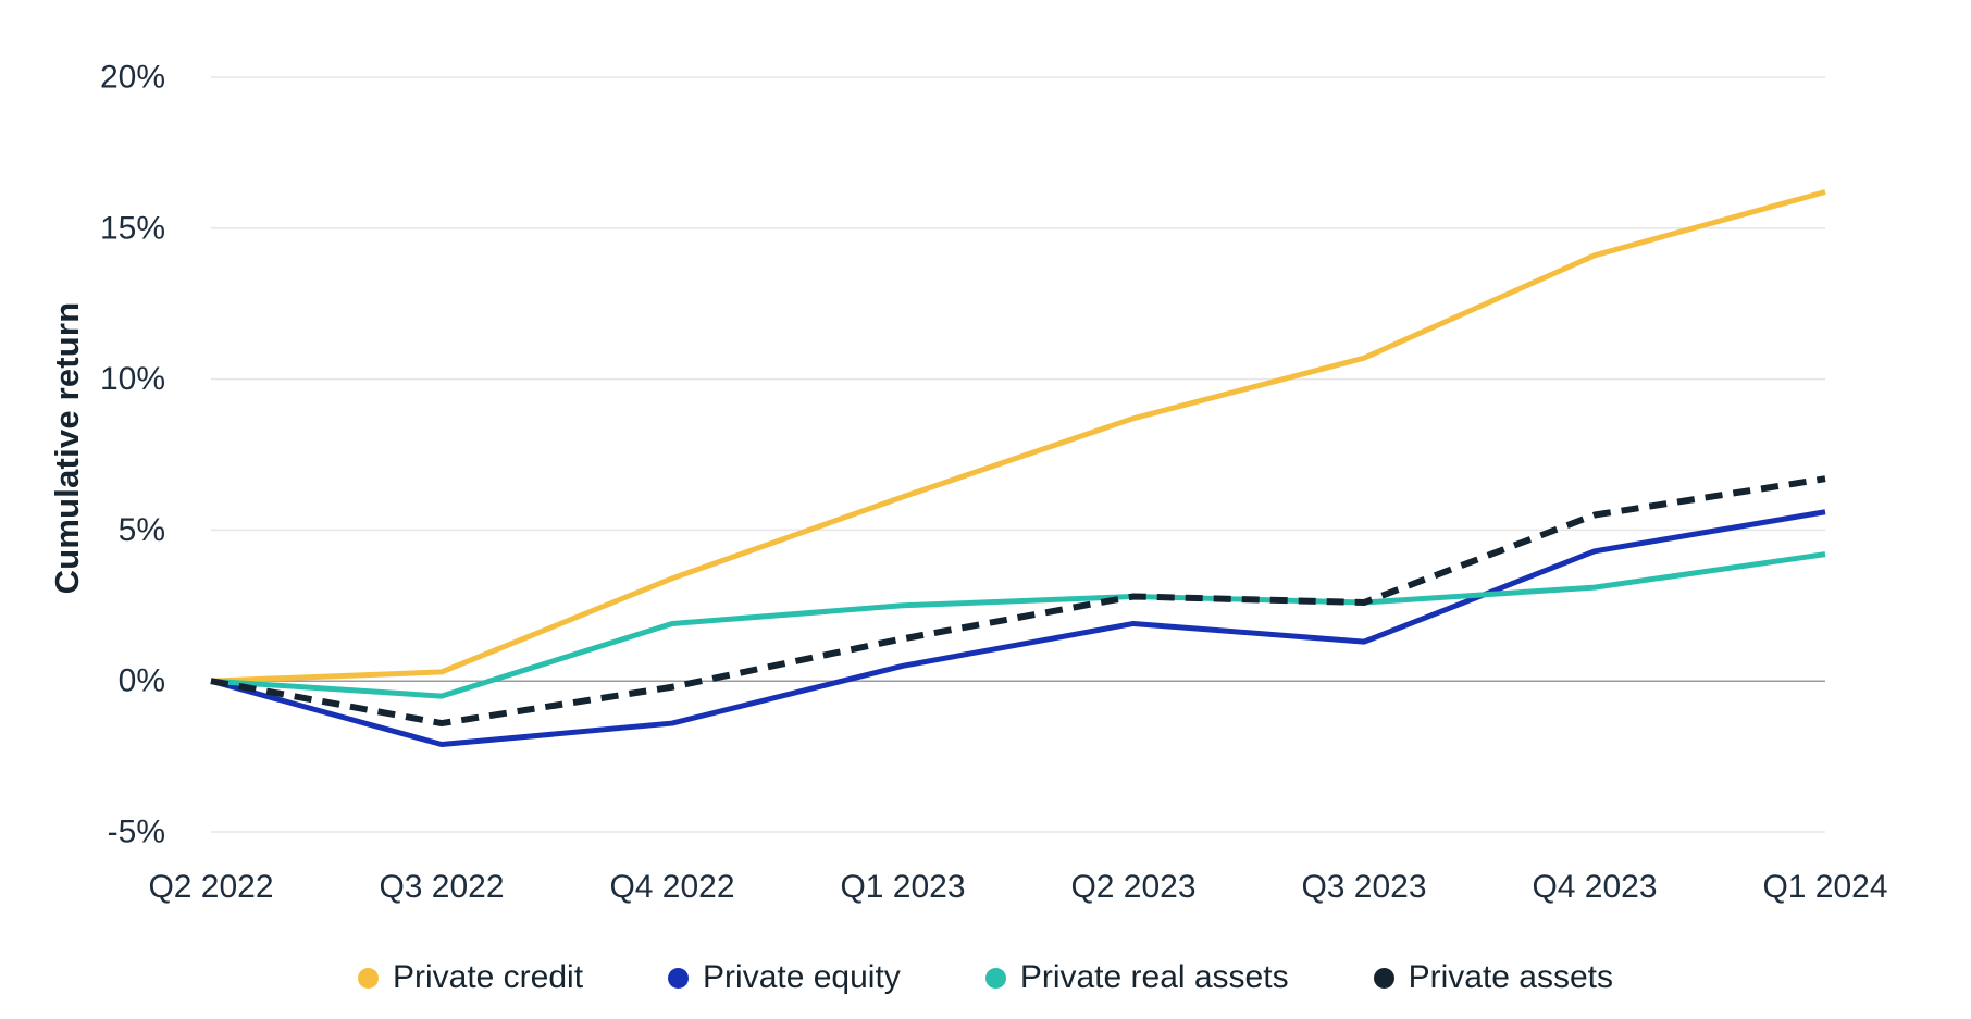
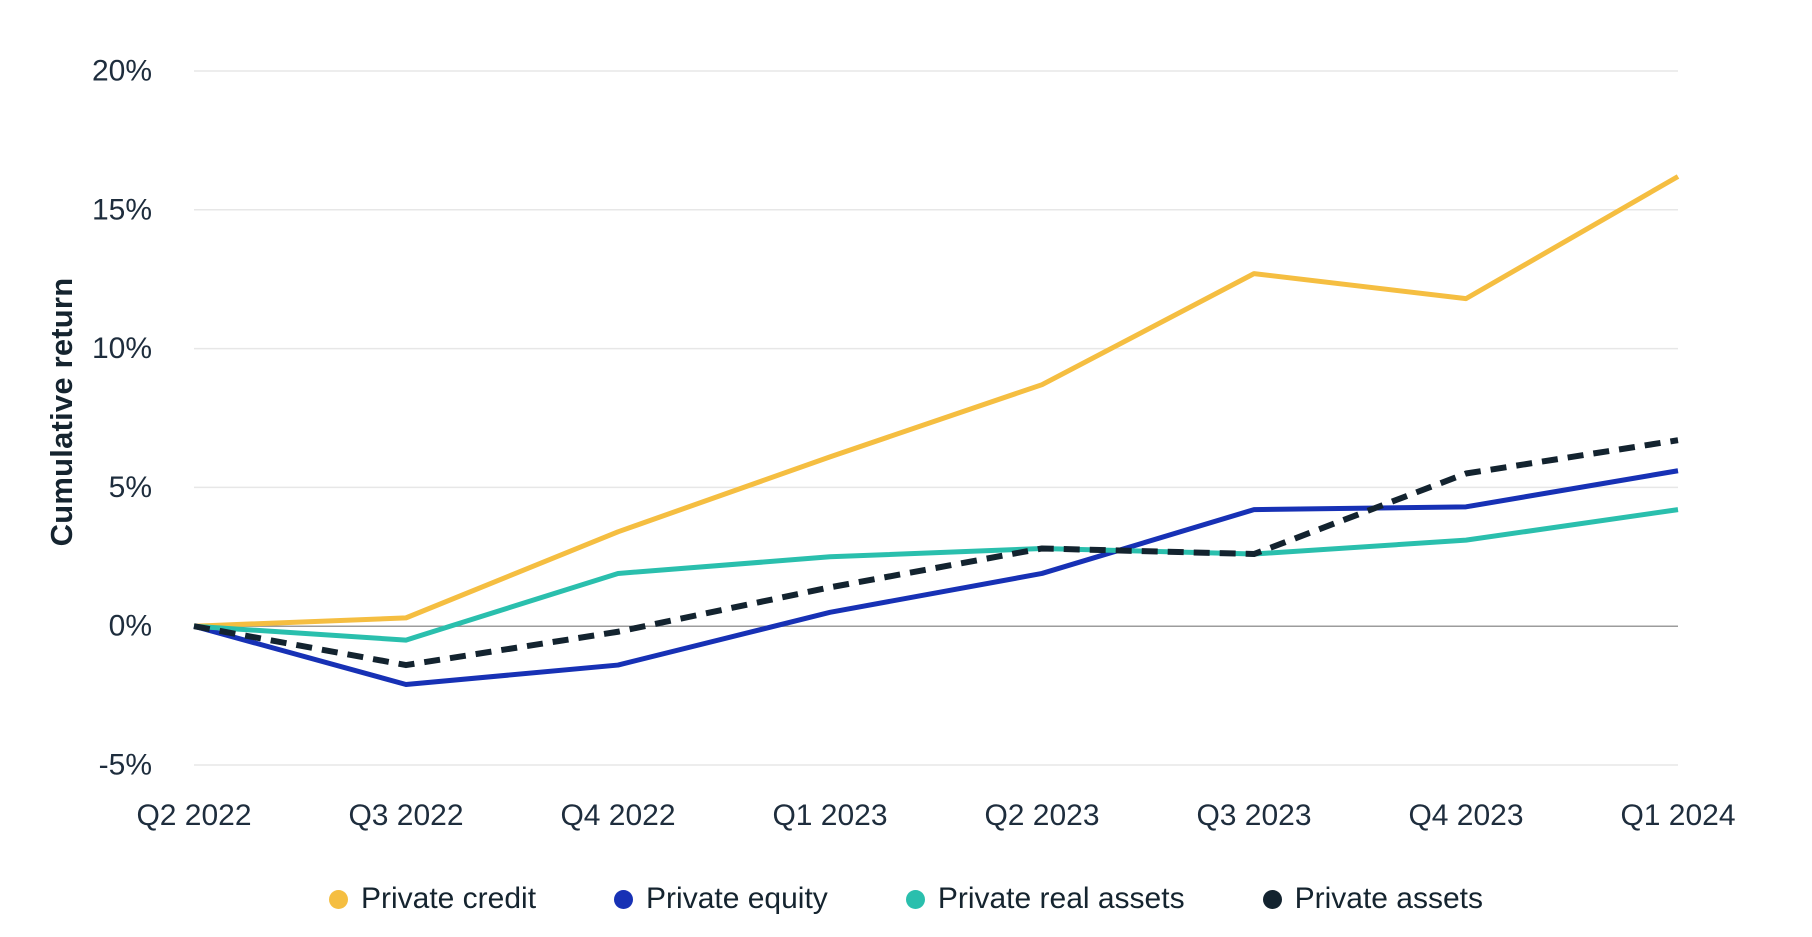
Private credit/Q3 2023: 10.7% -> 12.7%
Private equity/Q3 2023: 1.3% -> 4.2%
Private credit/Q4 2023: 14.1% -> 11.8%
